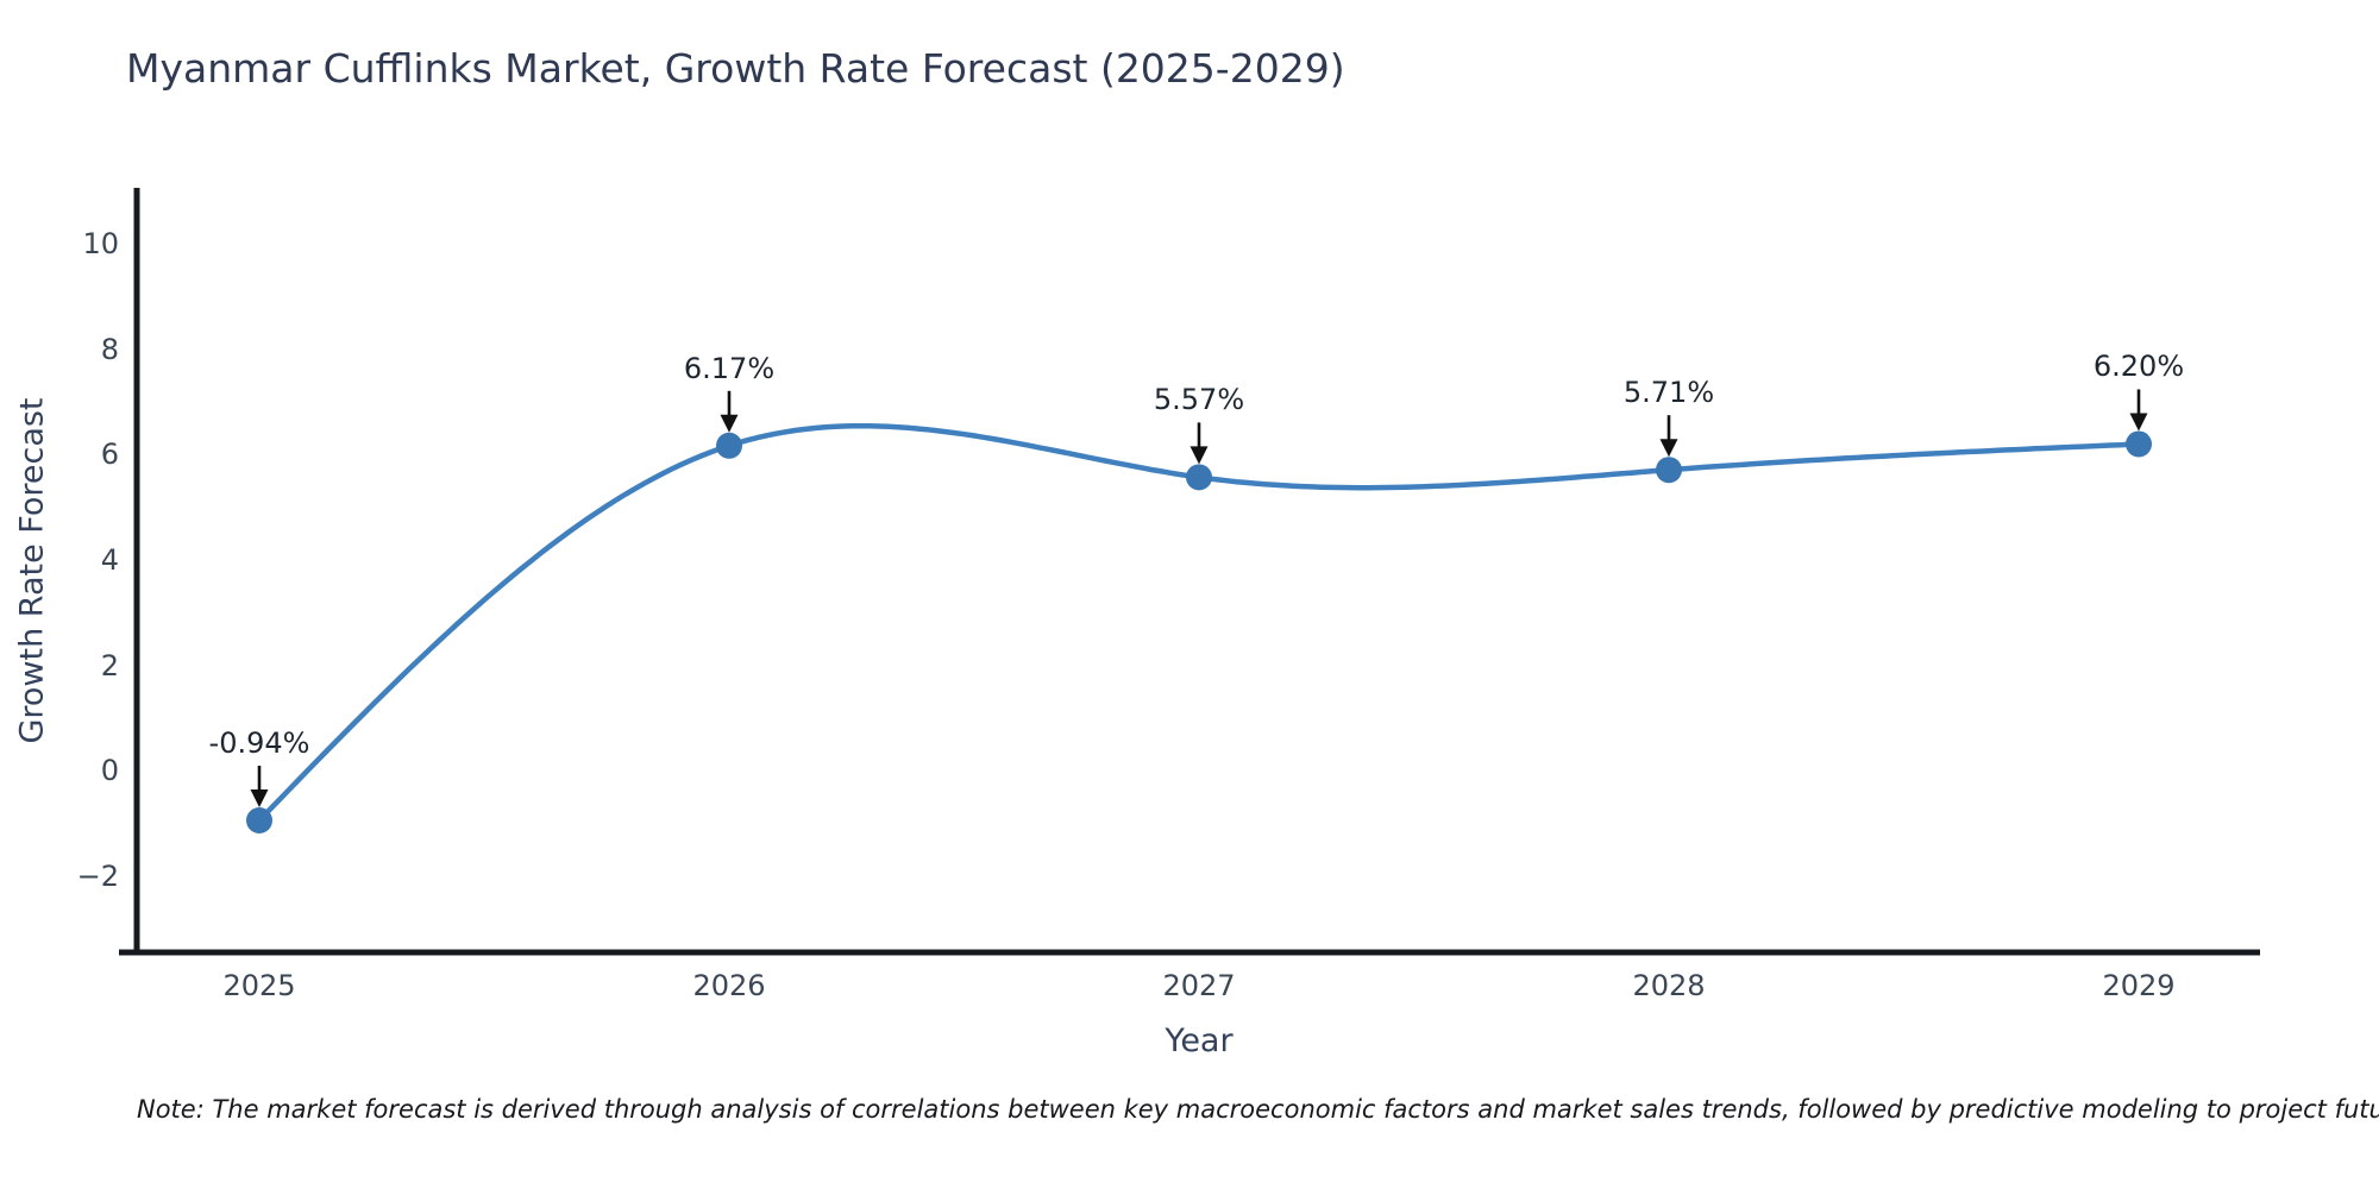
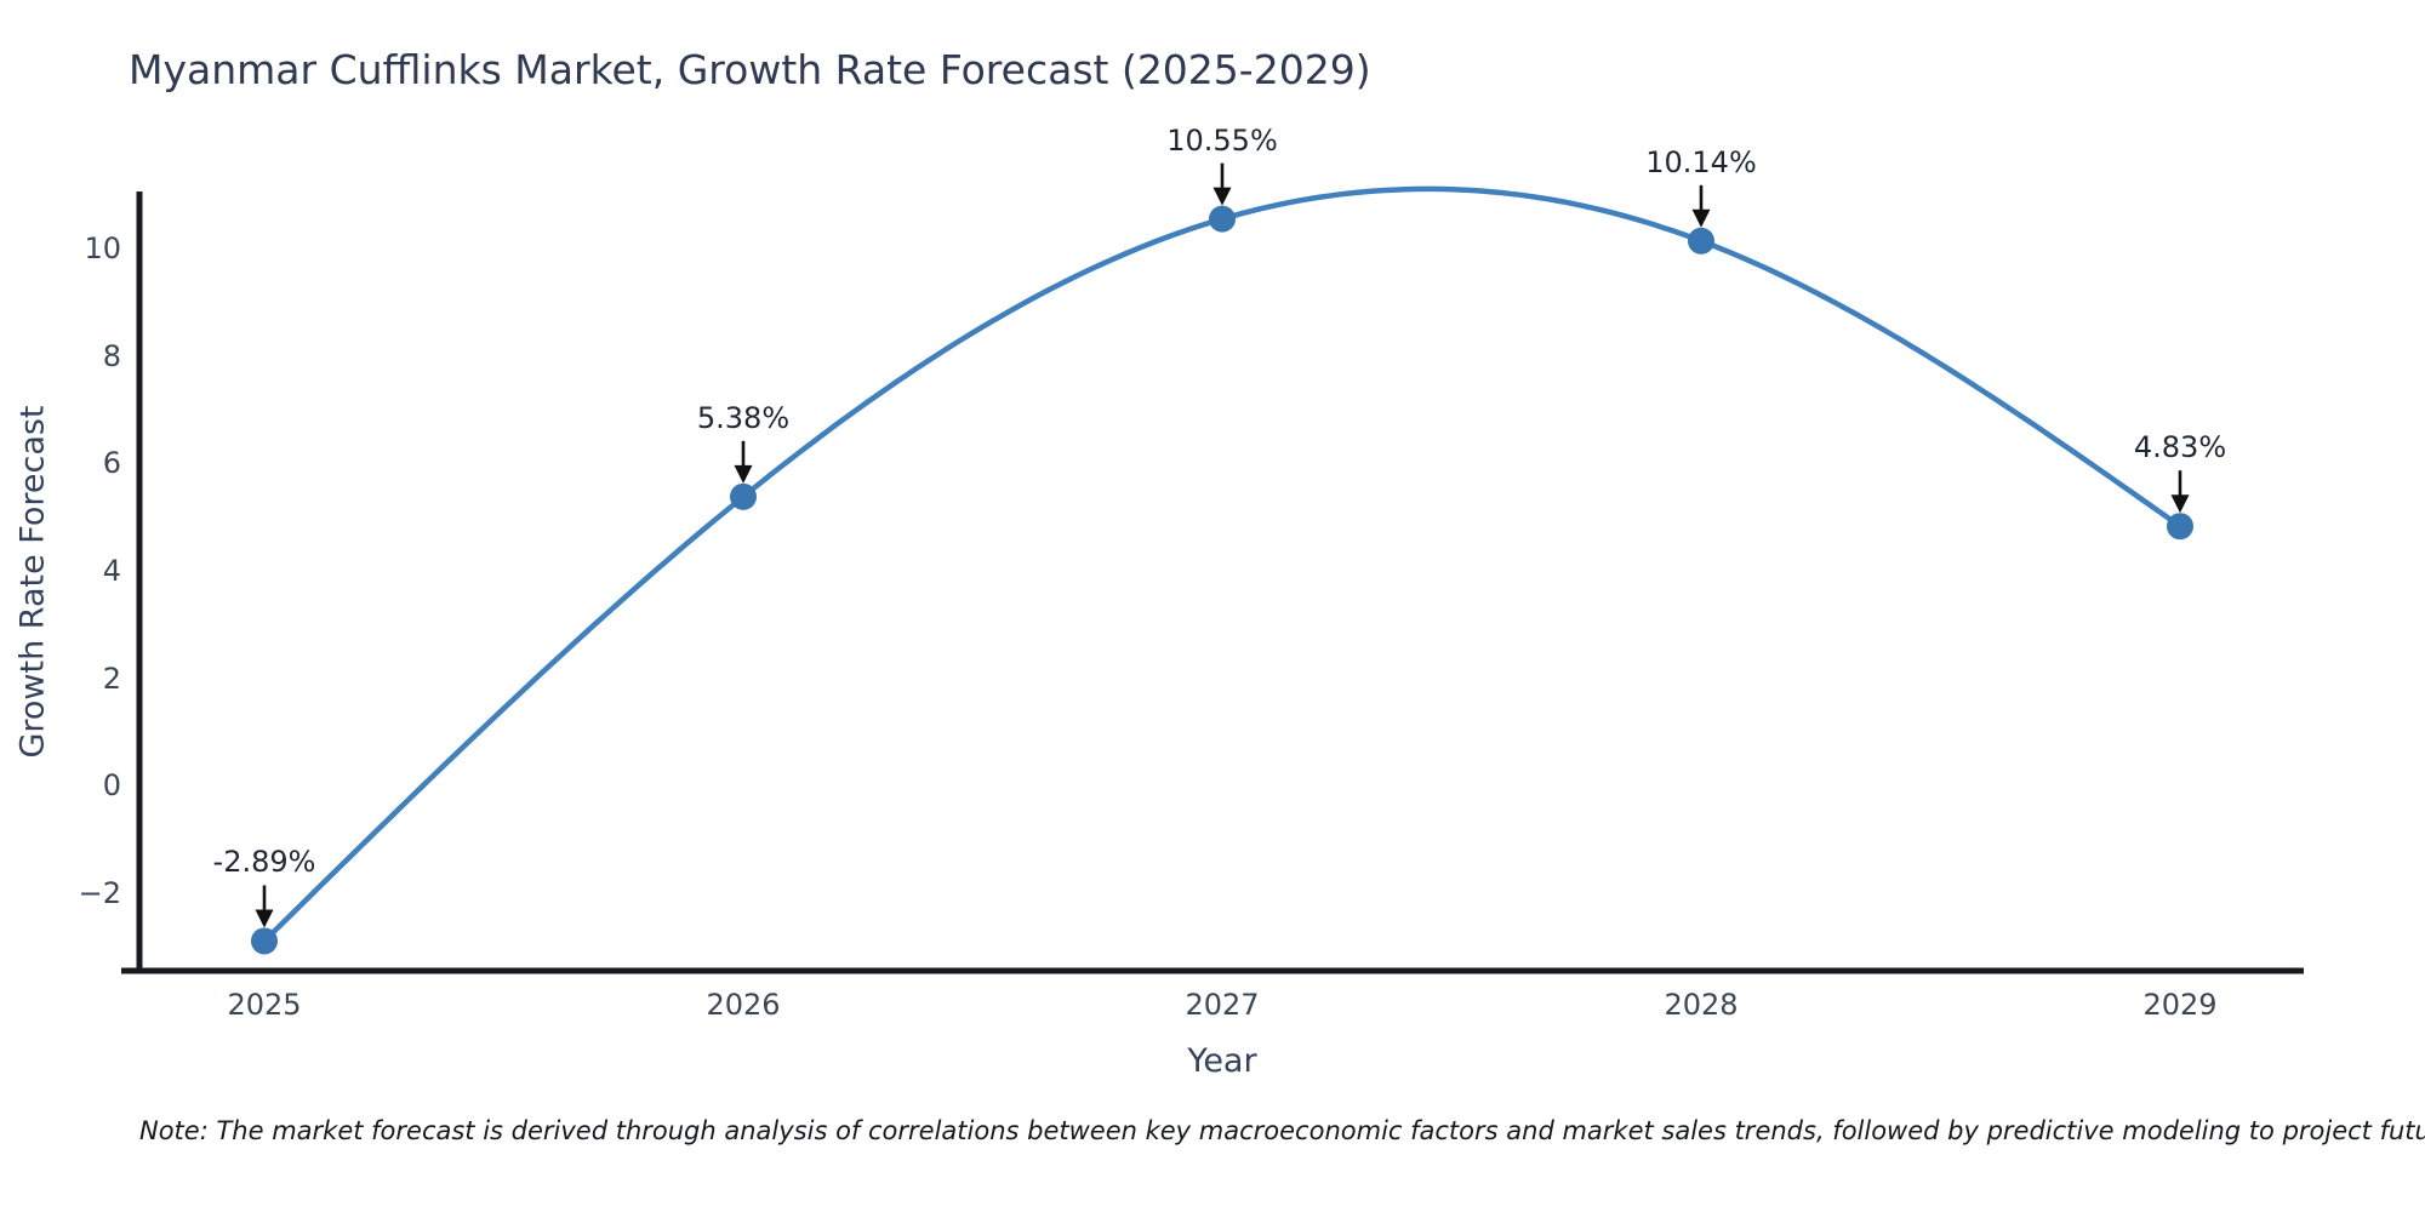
2025: -0.94% -> -2.89%
2026: 6.17% -> 5.38%
2027: 5.57% -> 10.55%
2028: 5.71% -> 10.14%
2029: 6.20% -> 4.83%
